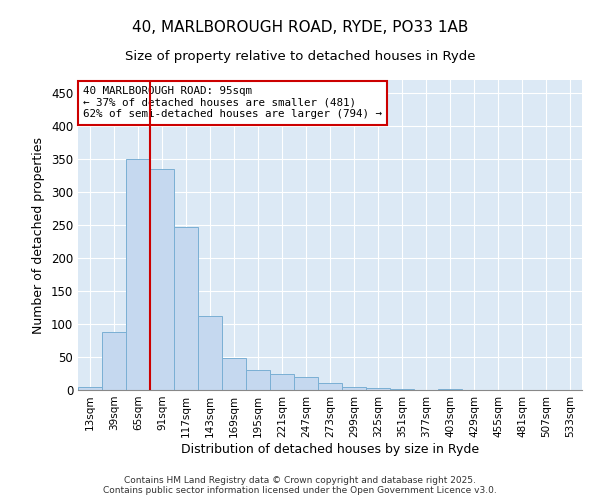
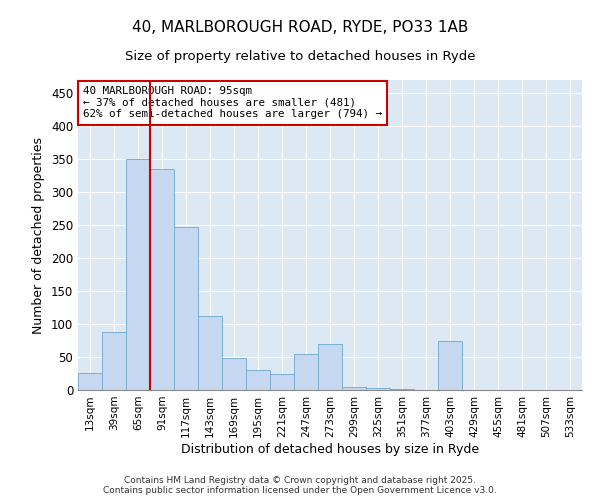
13sqm: 5 -> 26
247sqm: 20 -> 54
273sqm: 10 -> 70
403sqm: 1 -> 74
